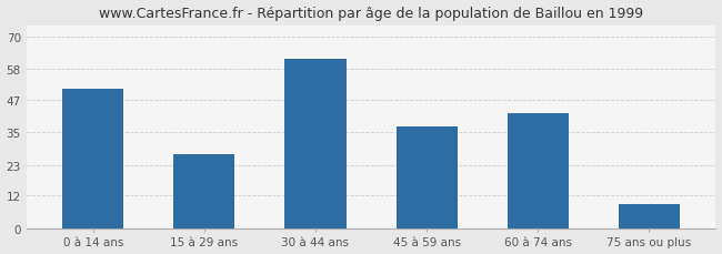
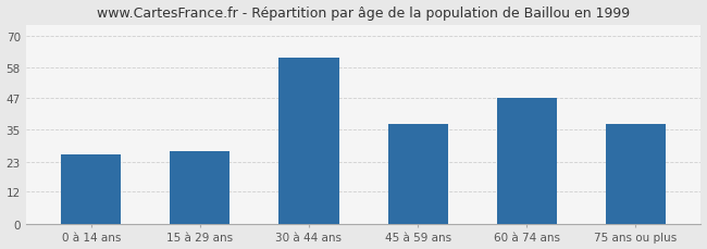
0 à 14 ans: 51 -> 26
60 à 74 ans: 42 -> 47
75 ans ou plus: 9 -> 37
